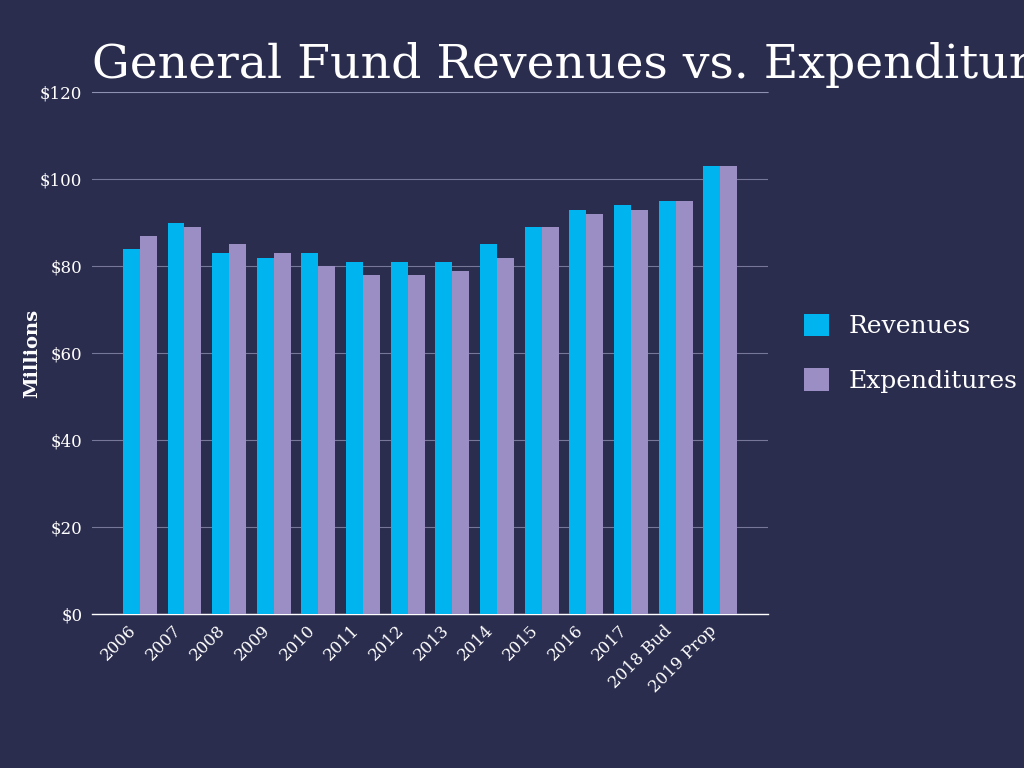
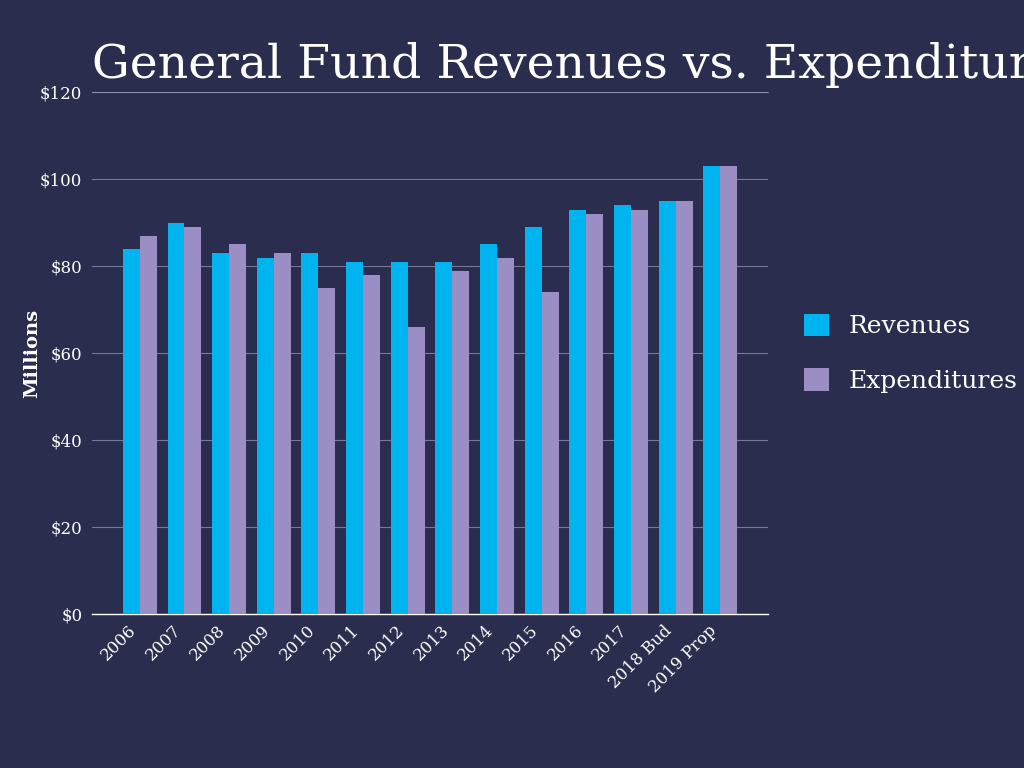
Expenditures/2010: $80 -> $75
Expenditures/2012: $78 -> $66
Expenditures/2015: $89 -> $74
